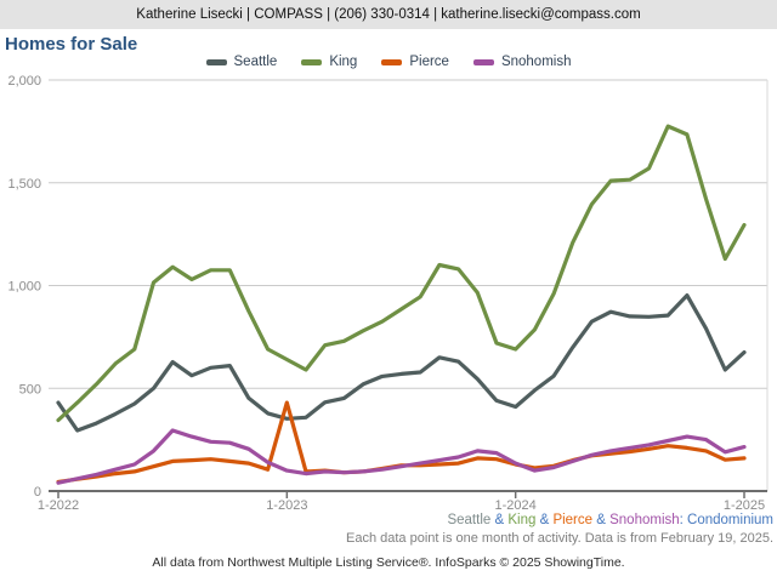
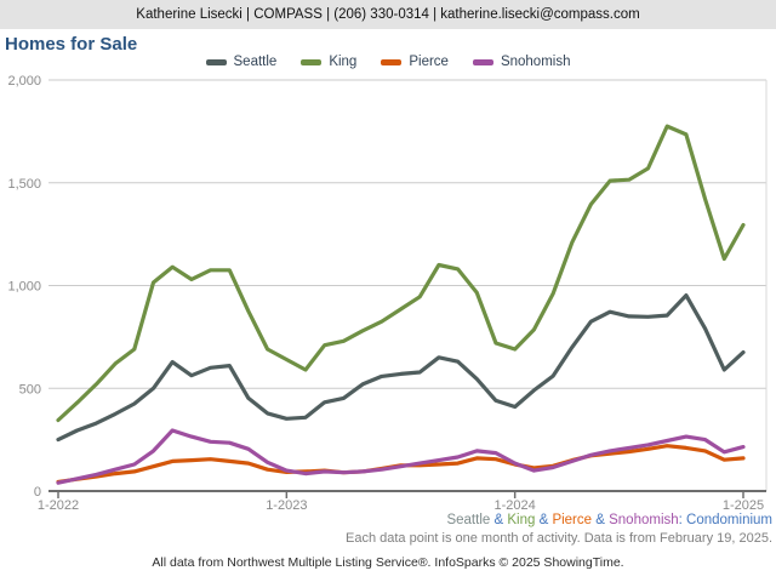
Seattle/1-2022: 430 -> 250
Pierce/1-2023: 430 -> 90
